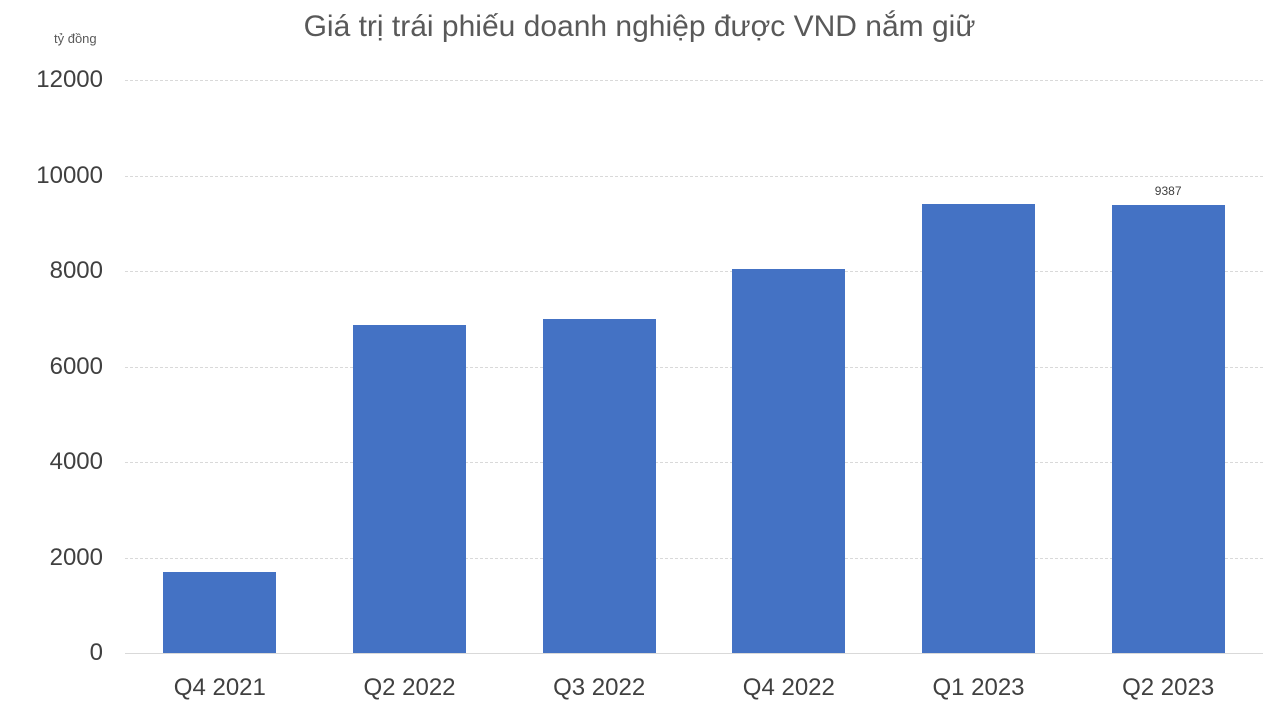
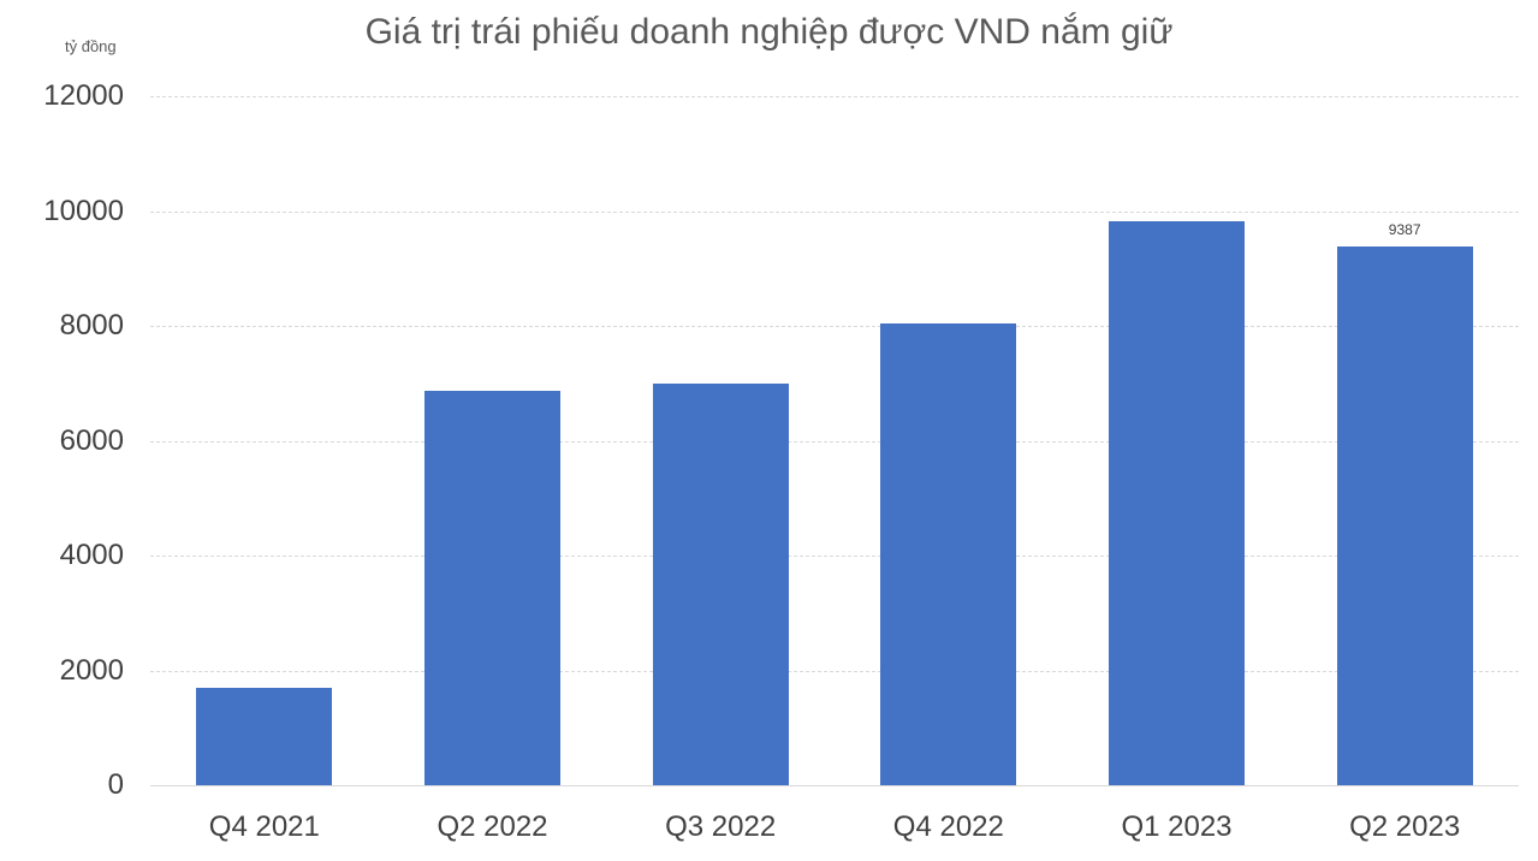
Q1 2023: 9400 -> 9800
